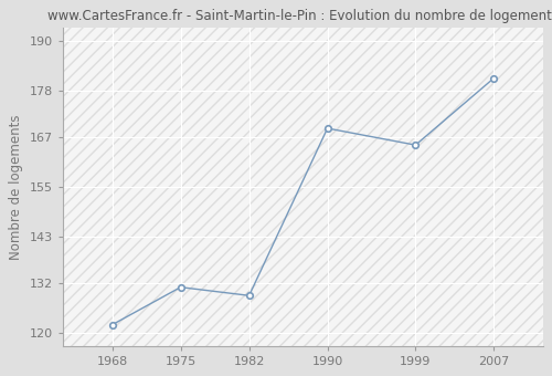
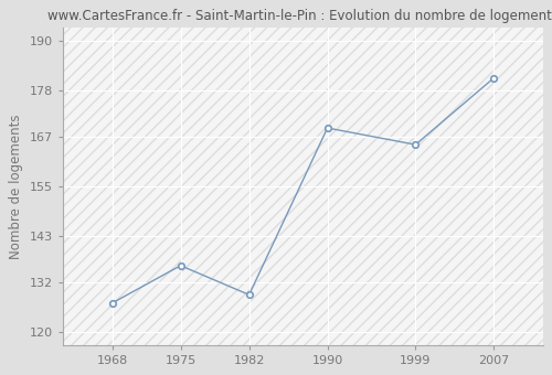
1968: 122 -> 127
1975: 131 -> 136
